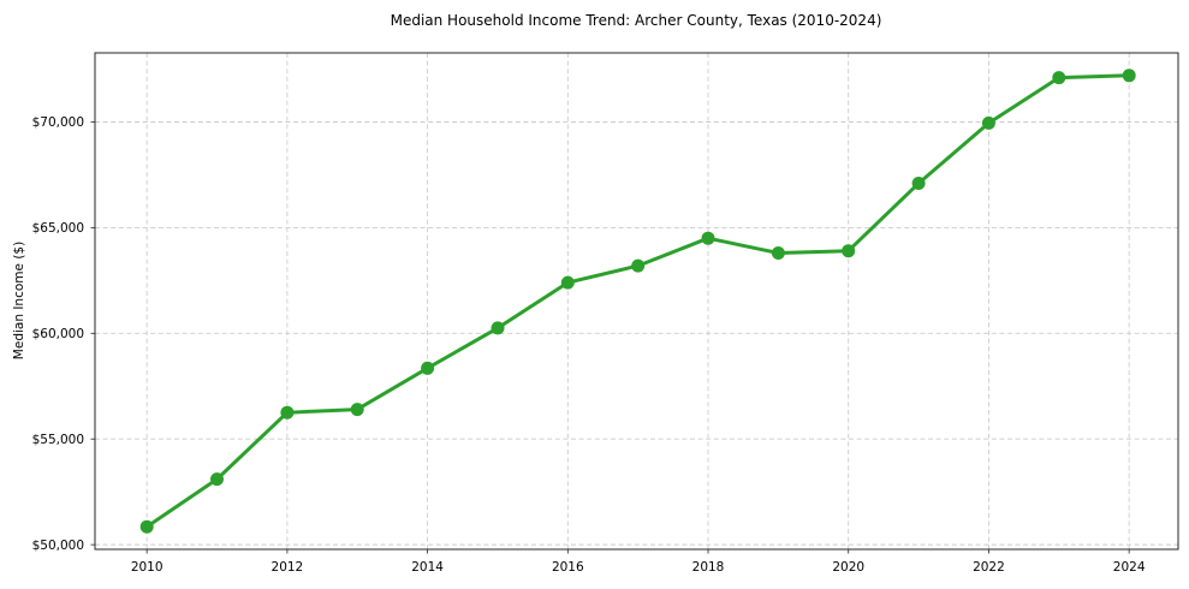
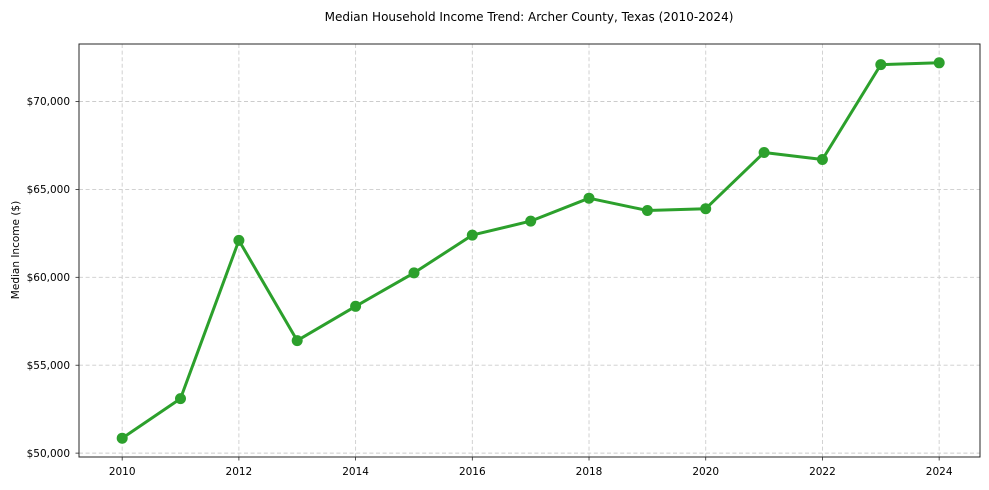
2012: $56200 -> $62100
2022: $70000 -> $66700
